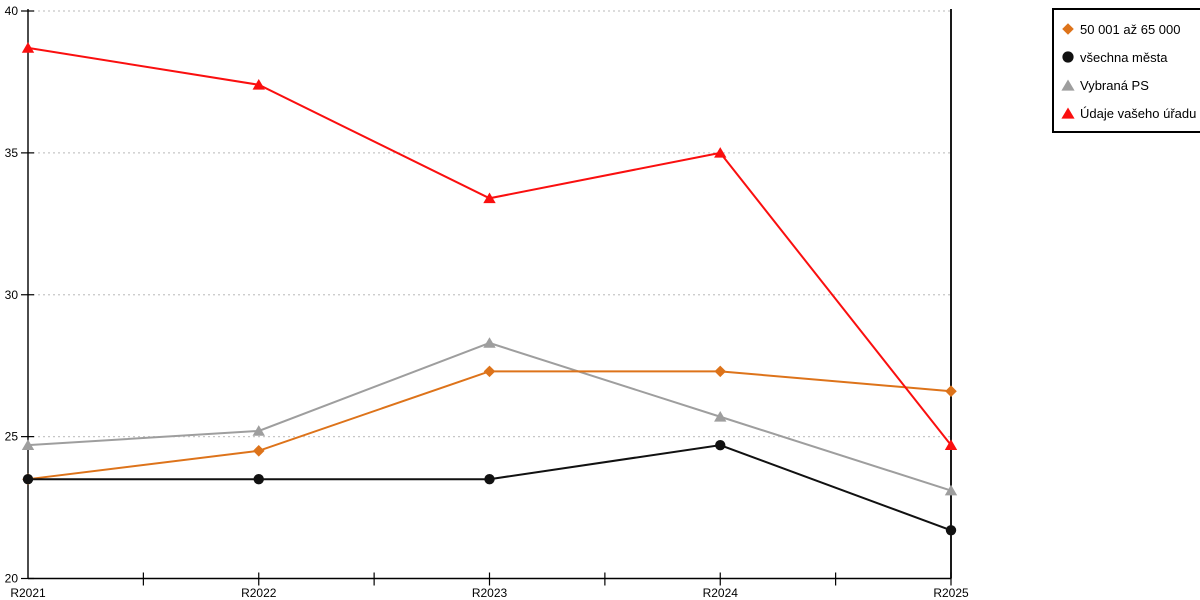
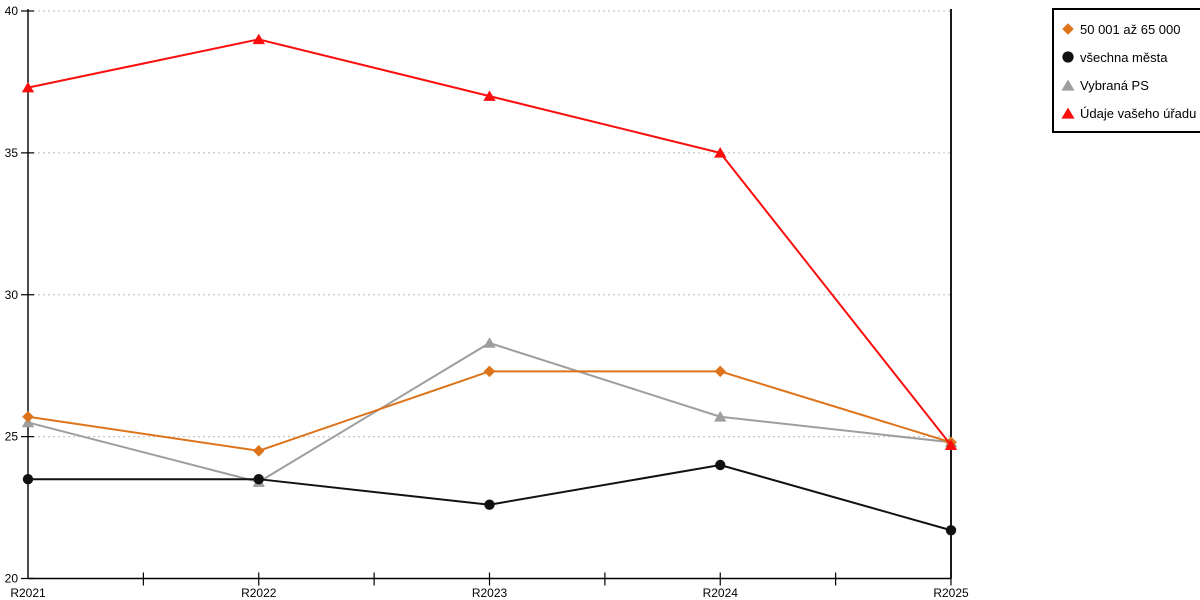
50 001 až 65 000/R2021: 23.5 -> 25.7
Vybraná PS/R2021: 24.7 -> 25.5
Údaje vašeho úřadu/R2021: 38.7 -> 37.3
Vybraná PS/R2022: 25.2 -> 23.4
Údaje vašeho úřadu/R2022: 37.4 -> 39.0
všechna města/R2023: 23.5 -> 22.6
Údaje vašeho úřadu/R2023: 33.4 -> 37.0
všechna města/R2024: 24.7 -> 24.0
50 001 až 65 000/R2025: 26.6 -> 24.8
Vybraná PS/R2025: 23.1 -> 24.8
